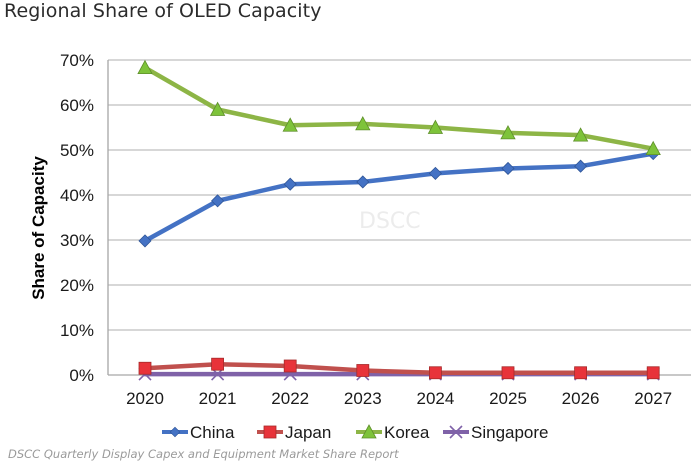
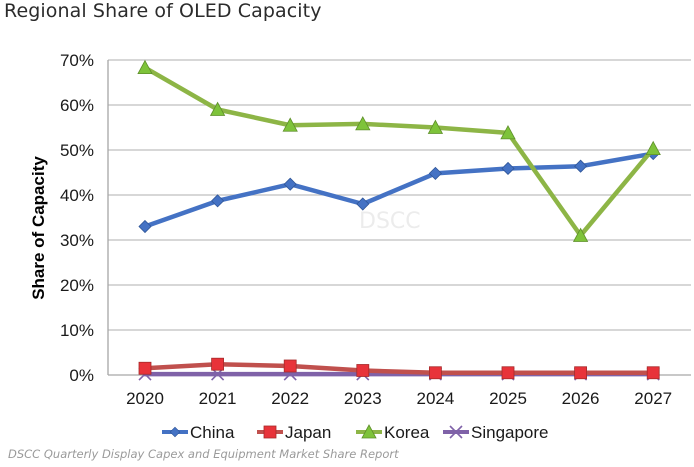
China/2020: 30% -> 33%
China/2023: 43% -> 38%
Korea/2026: 53% -> 31%
